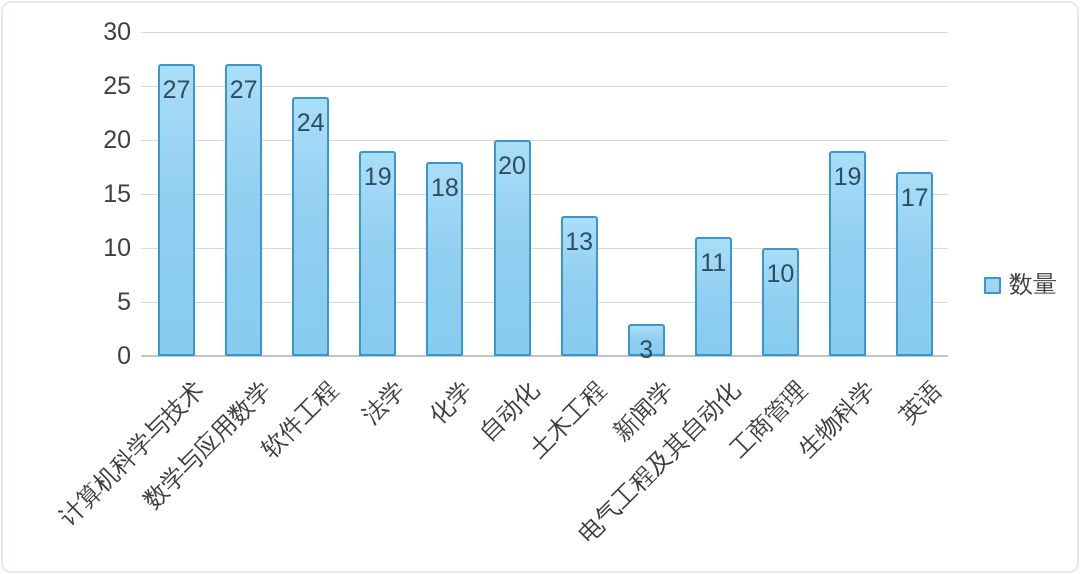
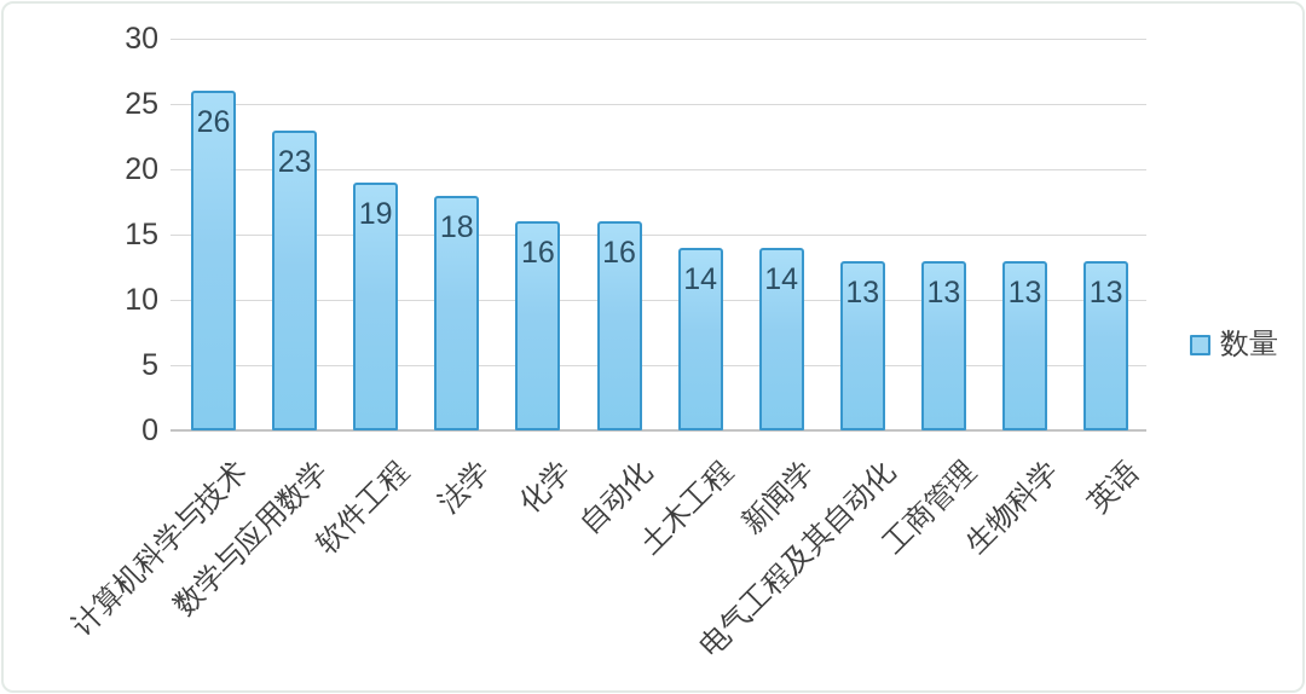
计算机科学与技术: 27 -> 26
数学与应用数学: 27 -> 23
软件工程: 24 -> 19
法学: 19 -> 18
化学: 18 -> 16
自动化: 20 -> 16
土木工程: 13 -> 14
新闻学: 3 -> 14
电气工程及其自动化: 11 -> 13
工商管理: 10 -> 13
生物科学: 19 -> 13
英语: 17 -> 13
